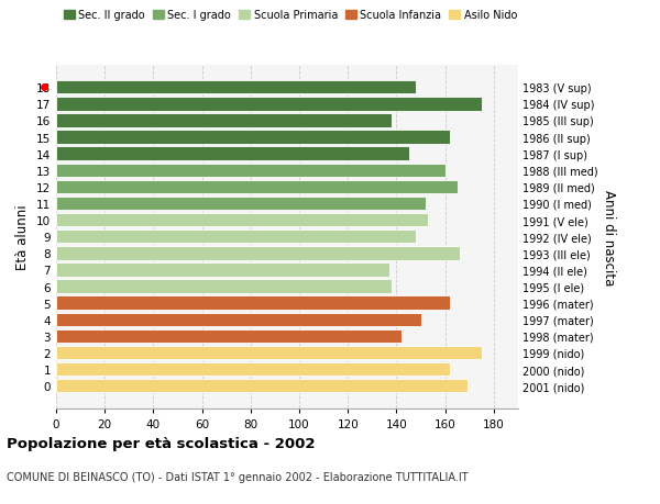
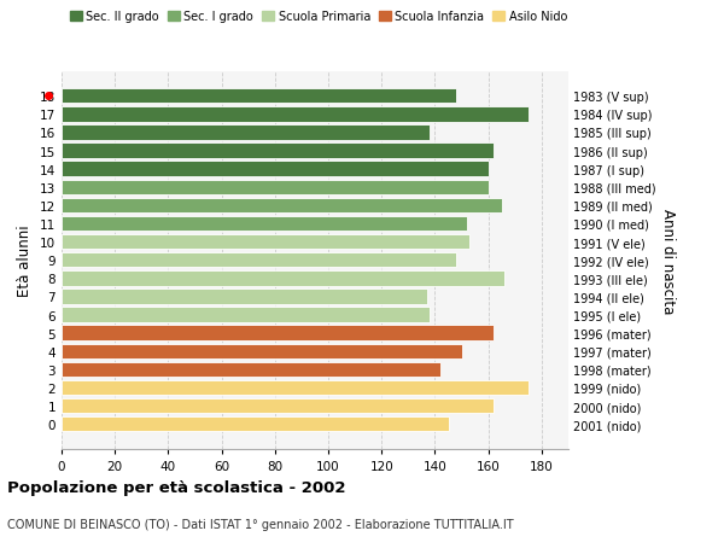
14: 145 -> 160
0: 169 -> 145
